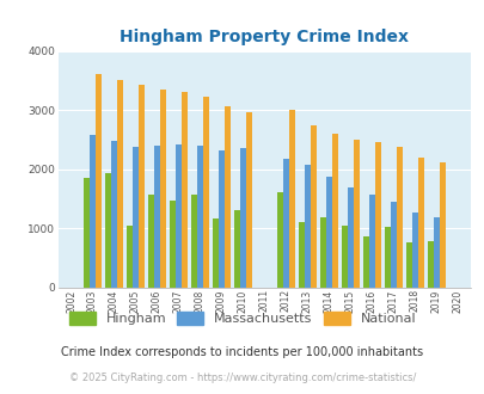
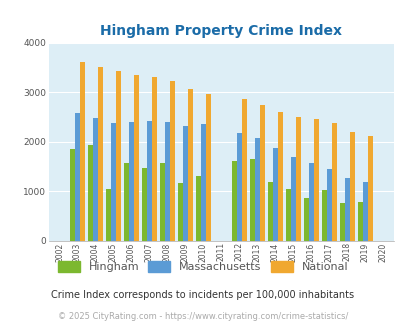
National/2012: 3000 -> 2870
Hingham/2013: 1100 -> 1660
